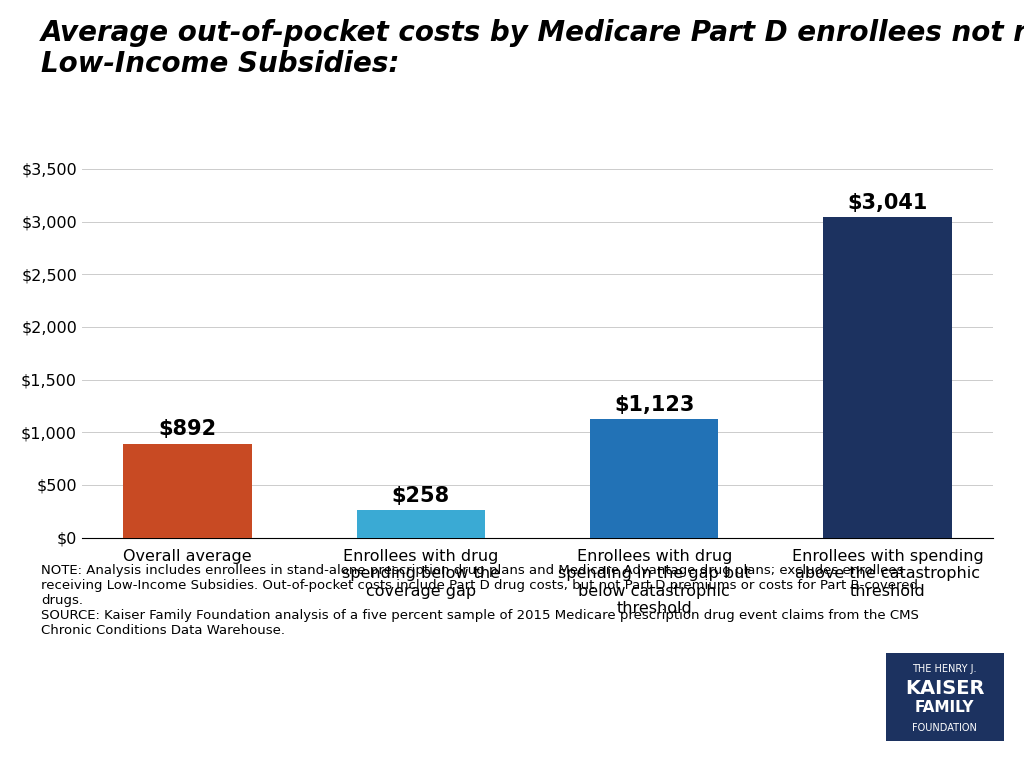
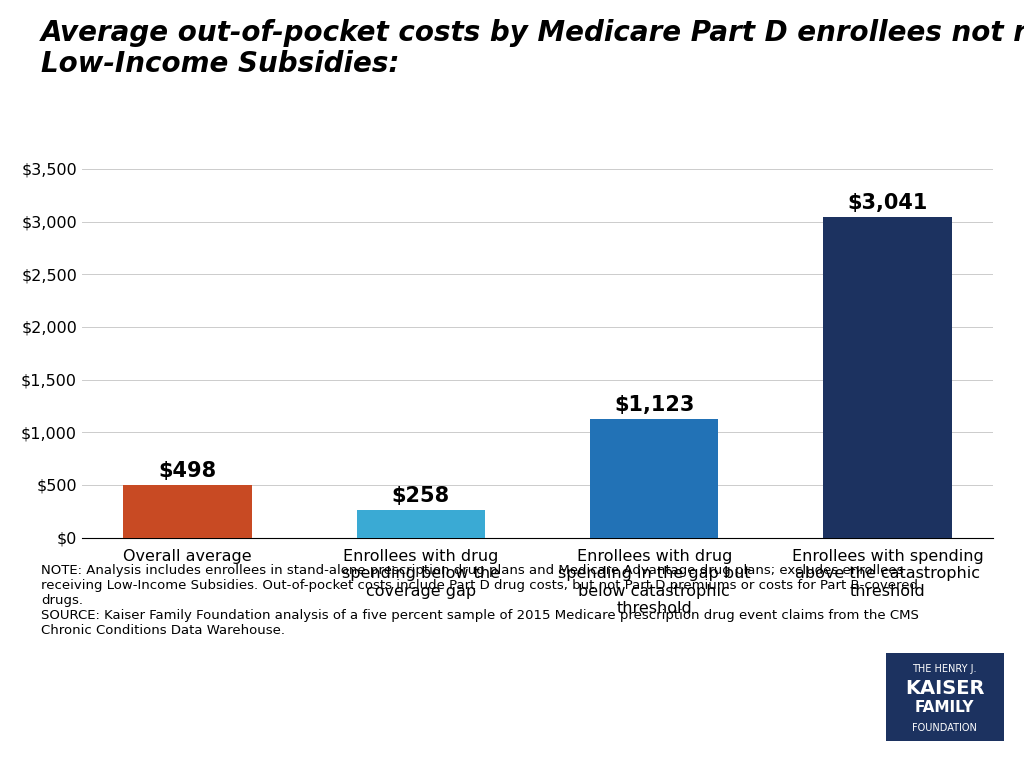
Overall average: $892 -> $498
